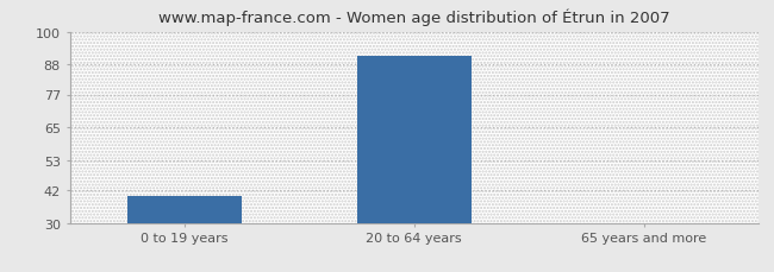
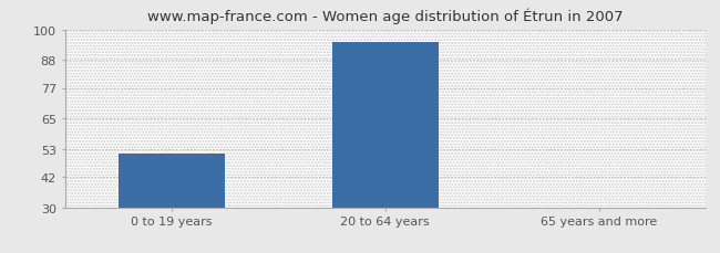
0 to 19 years: 40 -> 51
20 to 64 years: 91 -> 95
